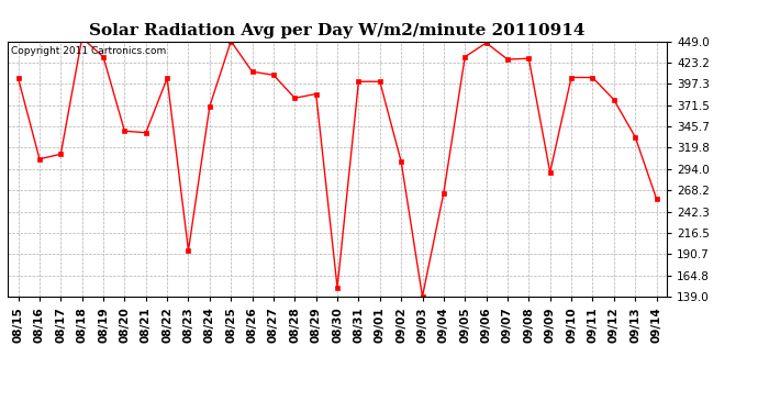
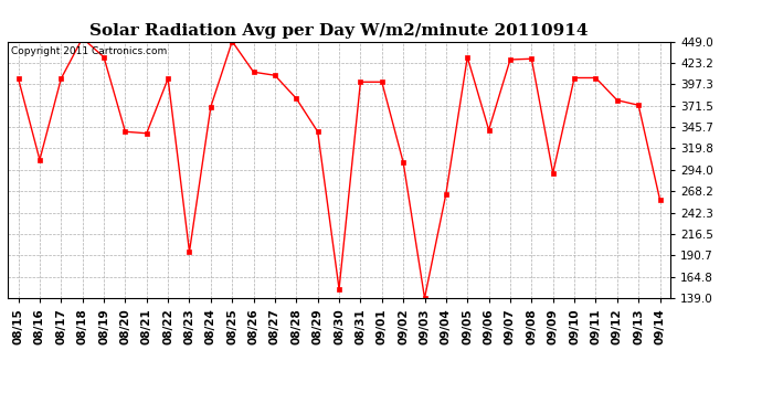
08/17: 312 -> 404
08/29: 385 -> 340
09/06: 447 -> 342
09/13: 333 -> 372
